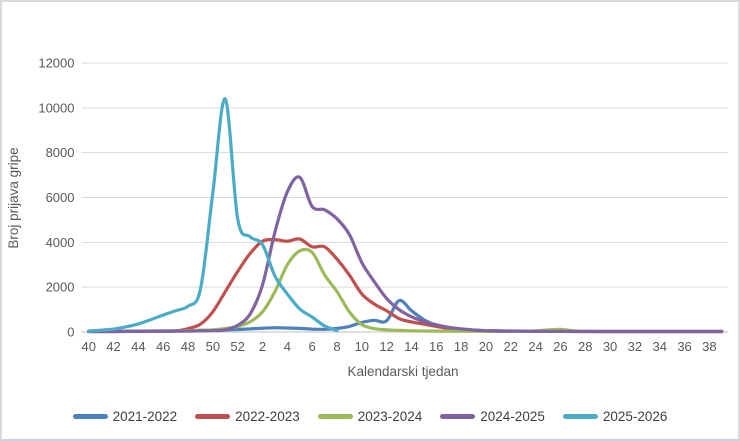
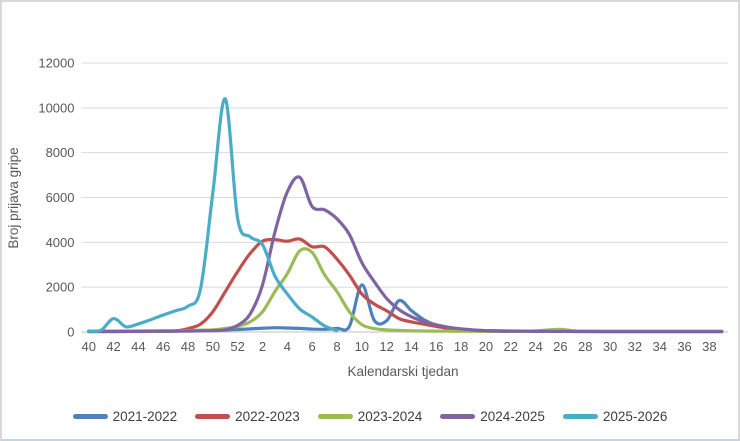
2025-2026/42: 100 -> 600
2023-2024/4: 3000 -> 2600
2021-2022/10: 400 -> 2100
